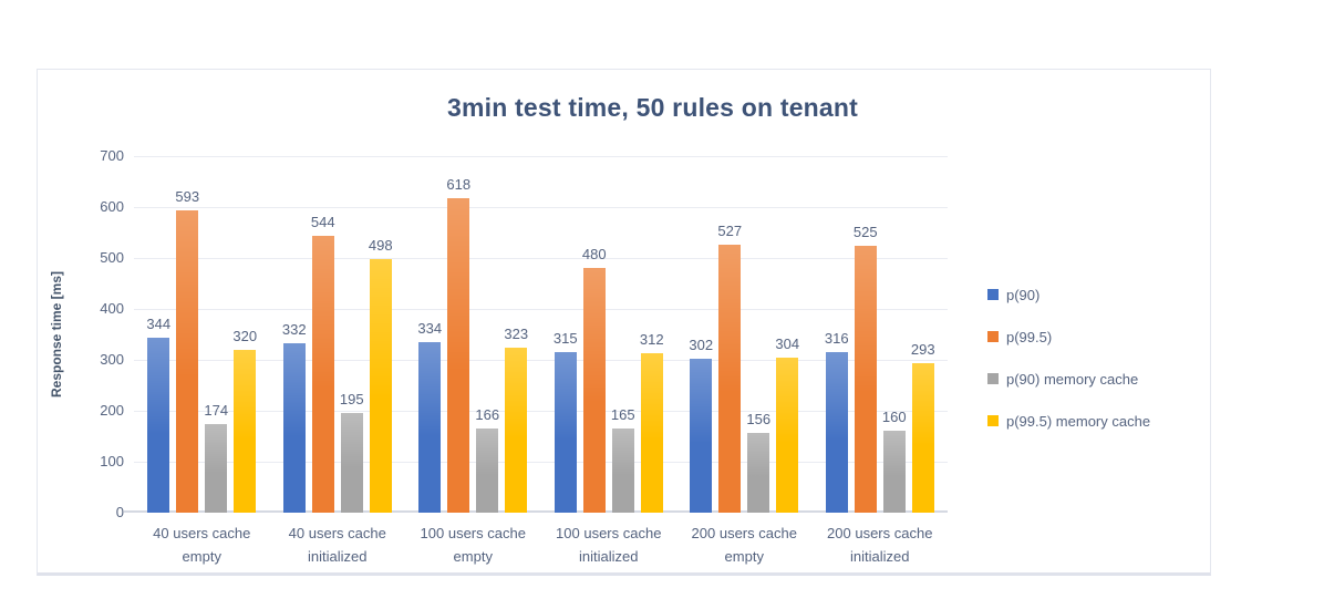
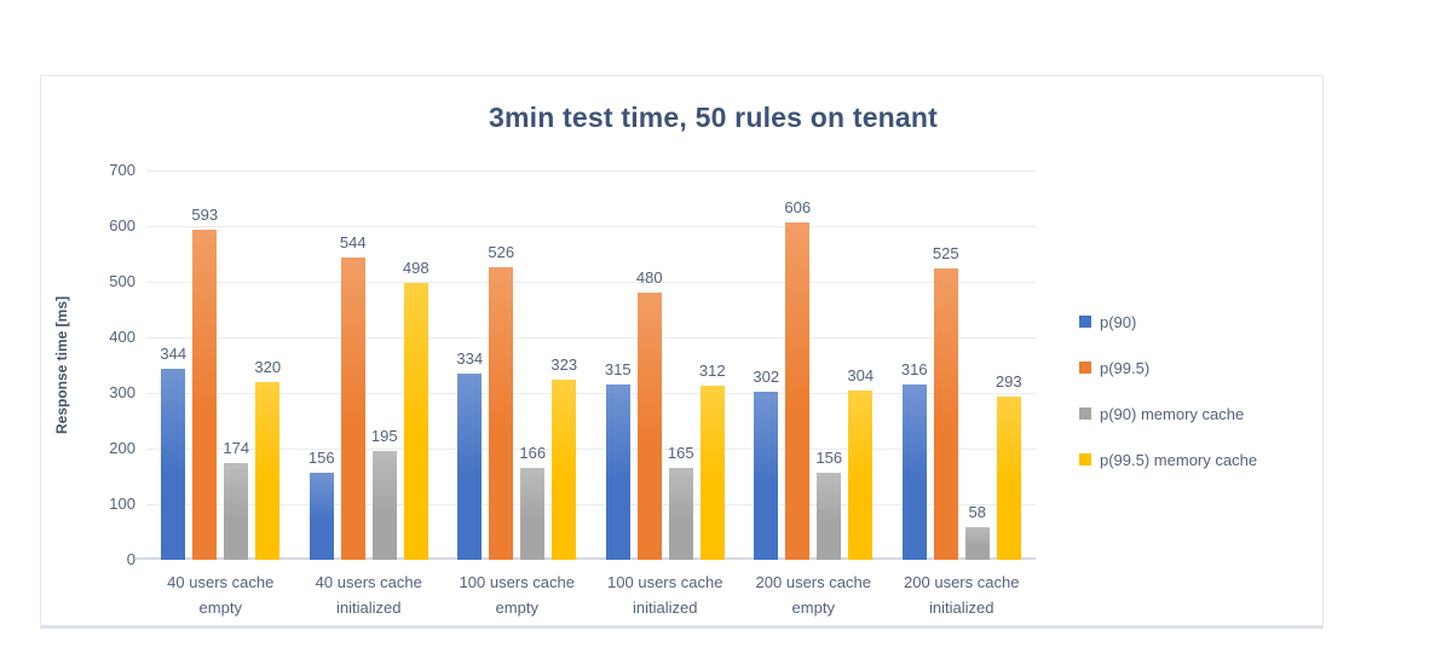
p(90)/40 users cache initialized: 332 -> 156
p(99.5)/100 users cache empty: 618 -> 526
p(99.5)/200 users cache empty: 527 -> 606
p(90) memory cache/200 users cache initialized: 160 -> 58
